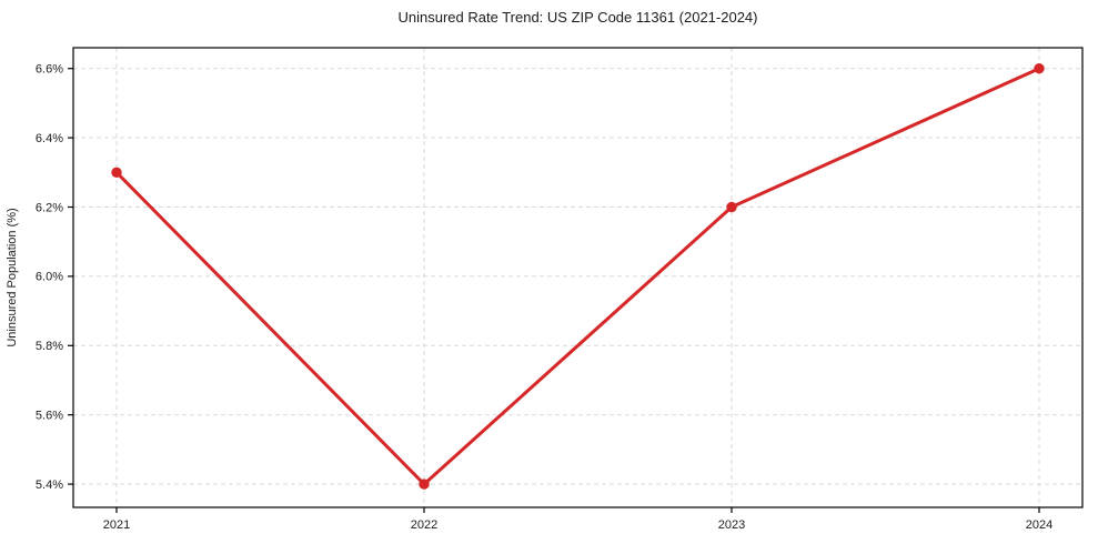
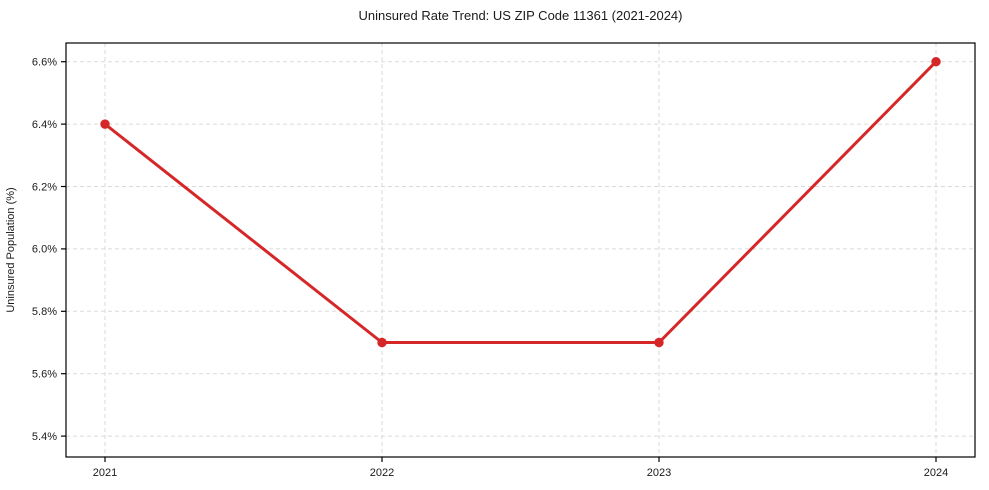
2021: 6.3% -> 6.4%
2022: 5.4% -> 5.7%
2023: 6.2% -> 5.7%
